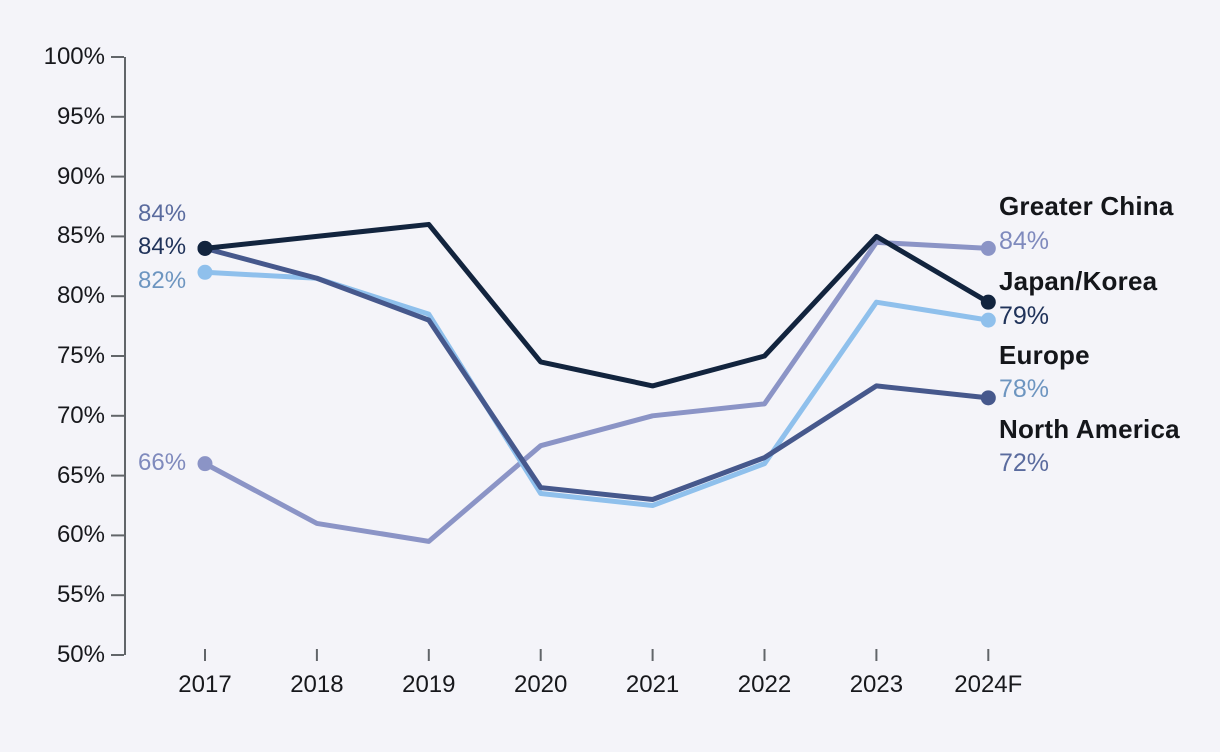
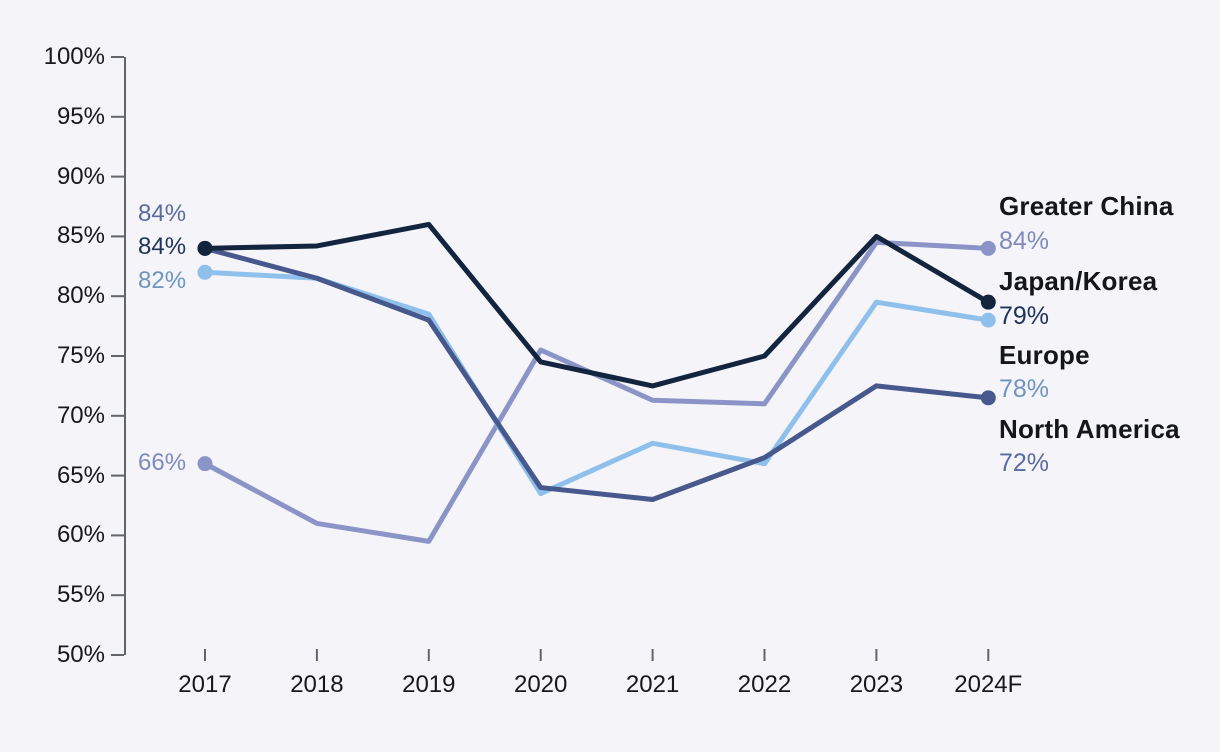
Japan/Korea/2018: 85.0% -> 84.2%
Greater China/2020: 67.5% -> 75.5%
Greater China/2021: 70.0% -> 71.3%
Europe/2021: 62.5% -> 67.7%
